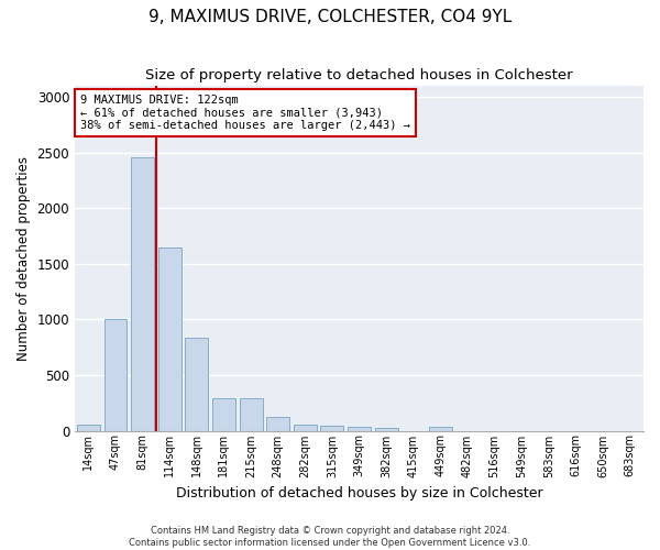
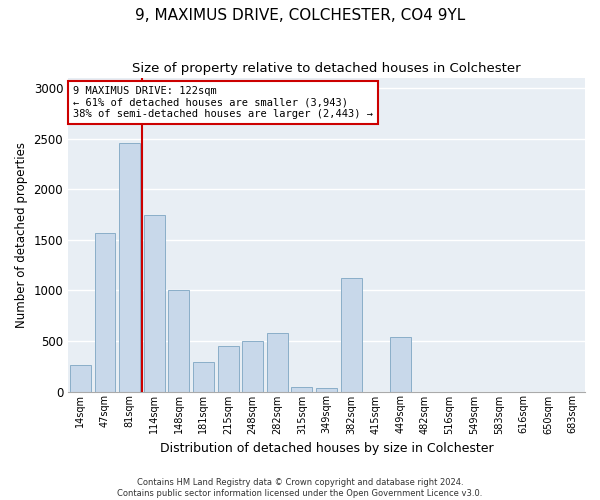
14sqm: 60 -> 260
47sqm: 1000 -> 1570
114sqm: 1650 -> 1750
148sqm: 840 -> 1000
215sqm: 290 -> 450
248sqm: 120 -> 500
282sqm: 50 -> 580
382sqm: 20 -> 1120
449sqm: 30 -> 540
